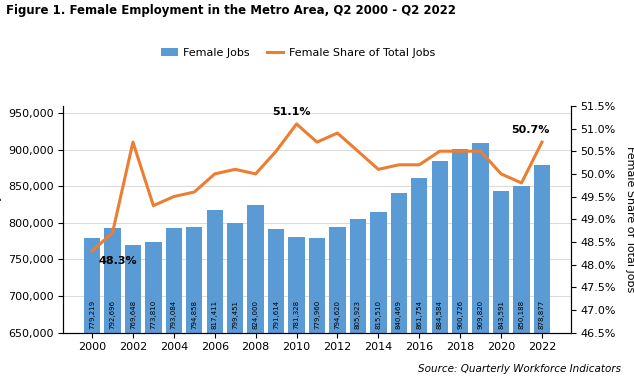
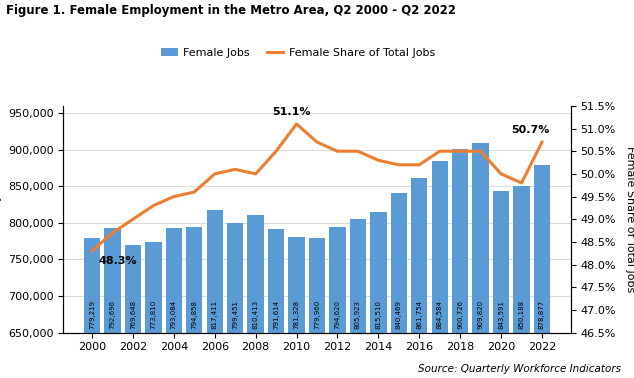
Female Share of Total Jobs/2002: 50.7% -> 49.0%
Female Jobs/2008: 824,000 -> 810,000
Female Share of Total Jobs/2012: 50.9% -> 50.5%
Female Share of Total Jobs/2014: 50.1% -> 50.3%
